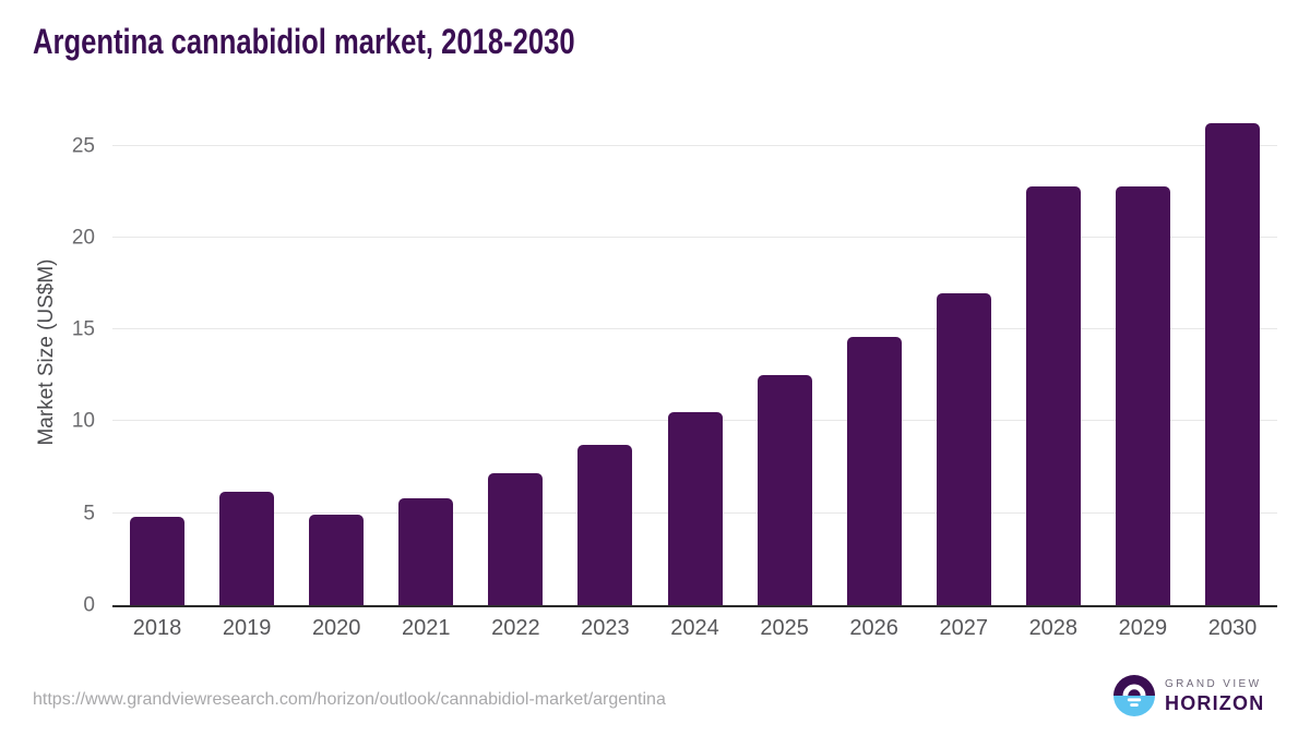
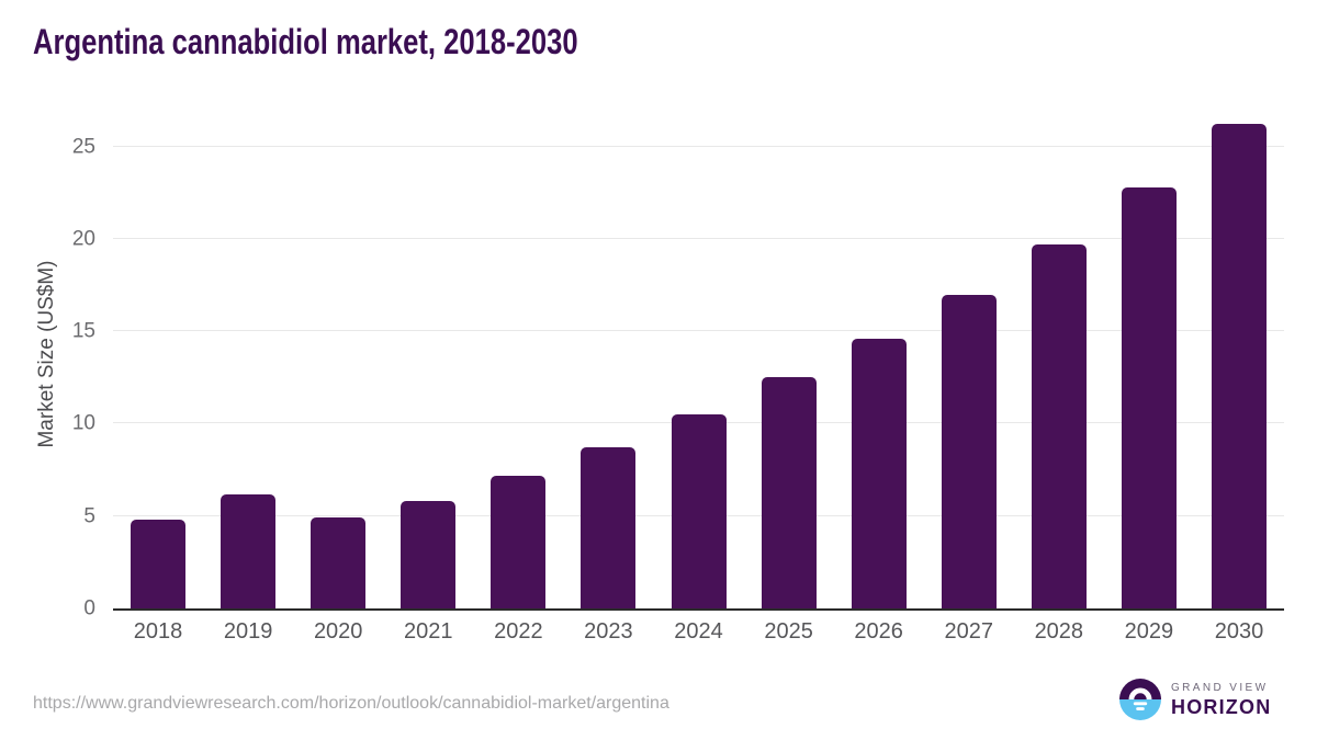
2028: 22.8 -> 19.7
